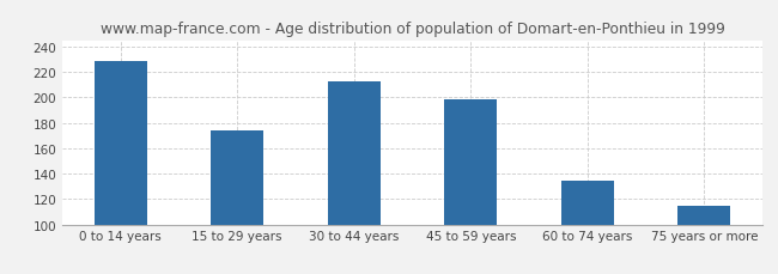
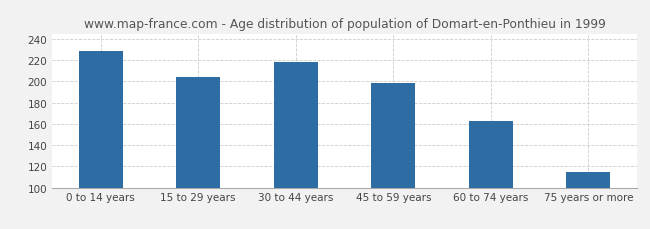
15 to 29 years: 174 -> 204
30 to 44 years: 213 -> 218
60 to 74 years: 134 -> 163
